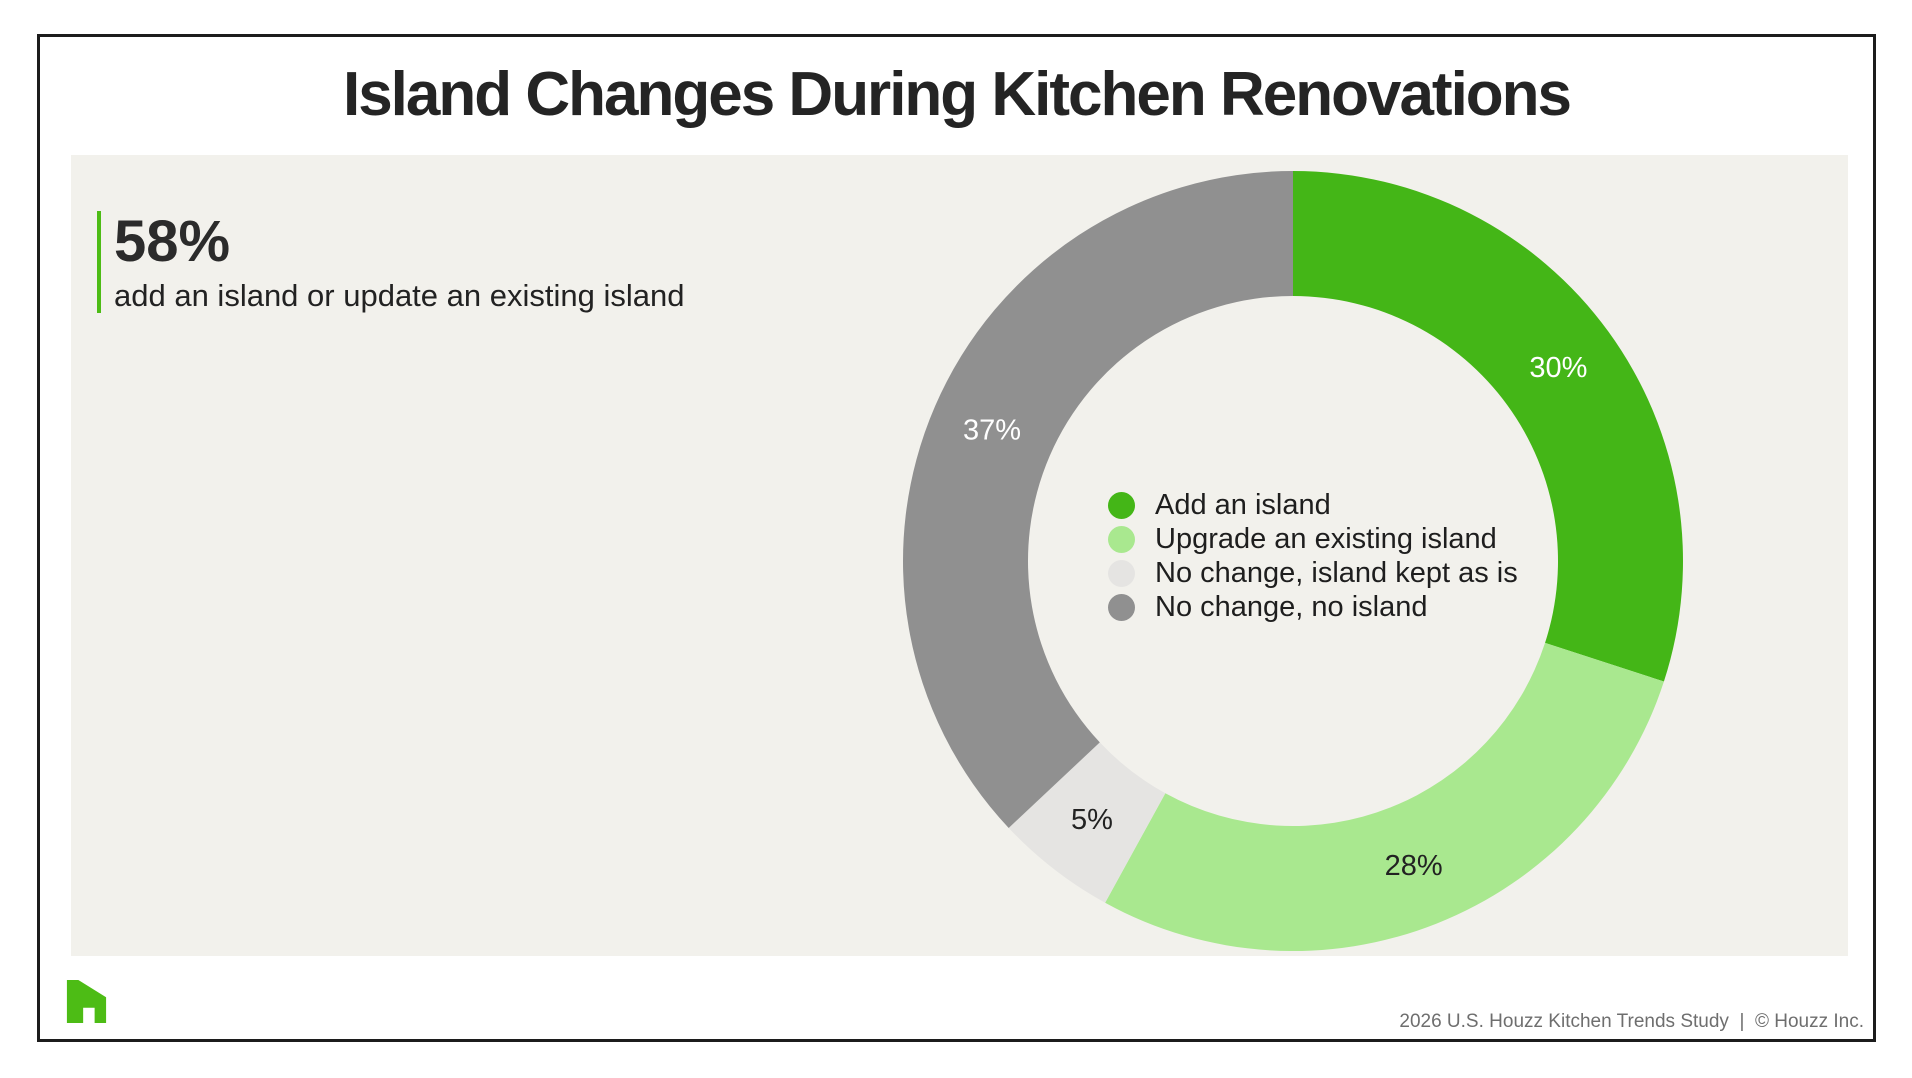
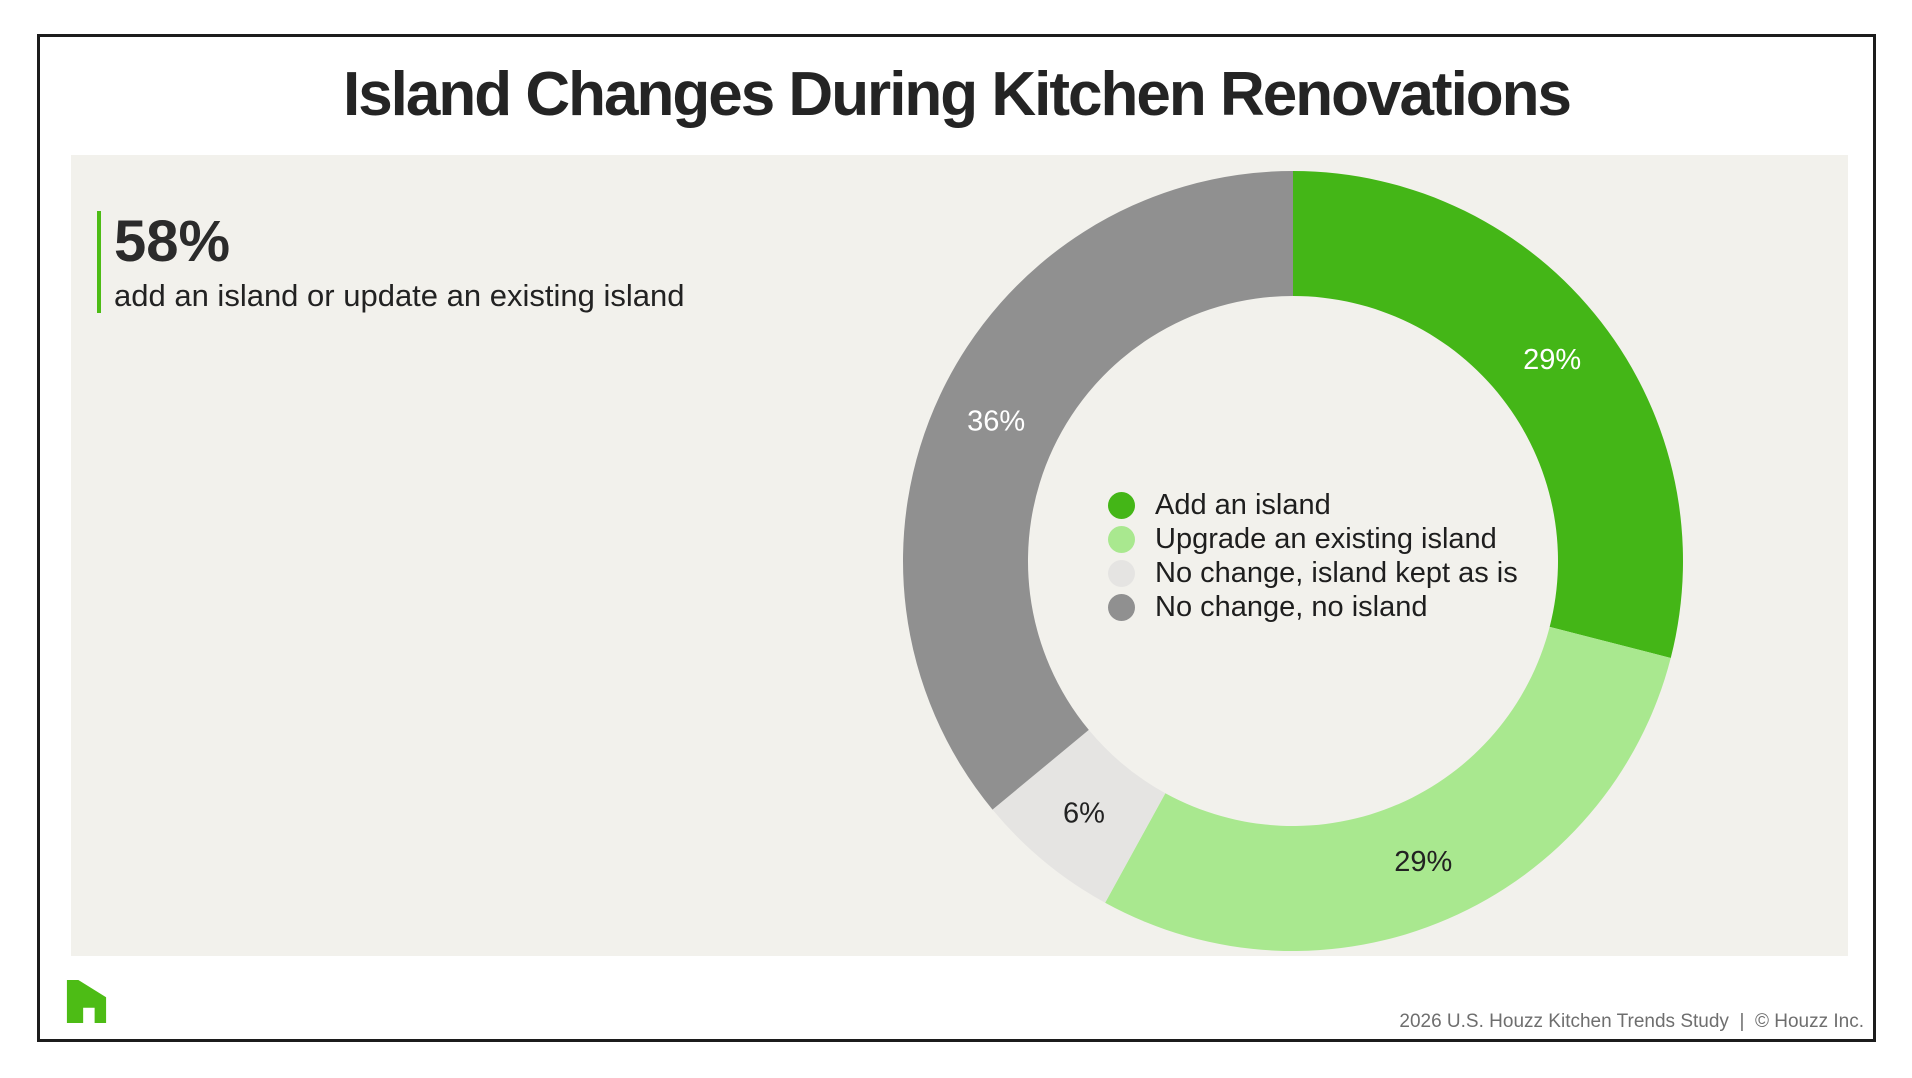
Add an island: 30% -> 29%
Upgrade an existing island: 28% -> 29%
No change, island kept as is: 5% -> 6%
No change, no island: 37% -> 36%
